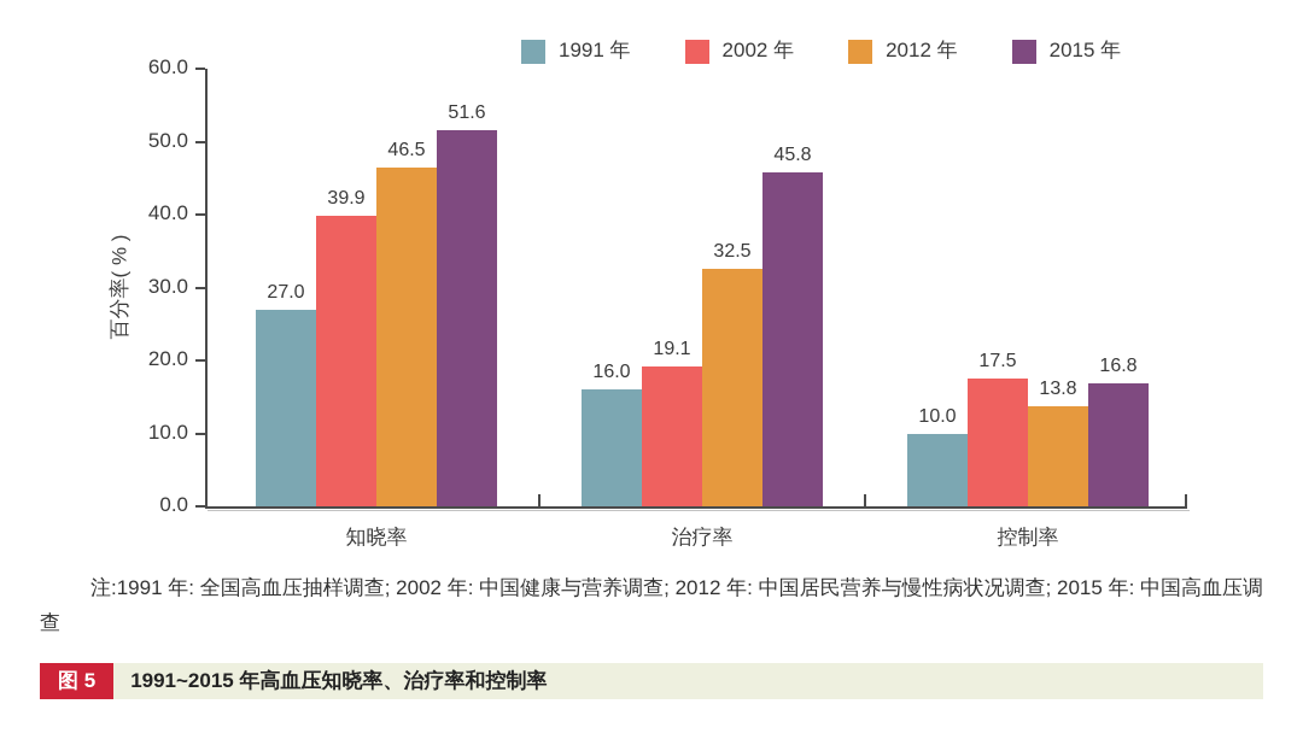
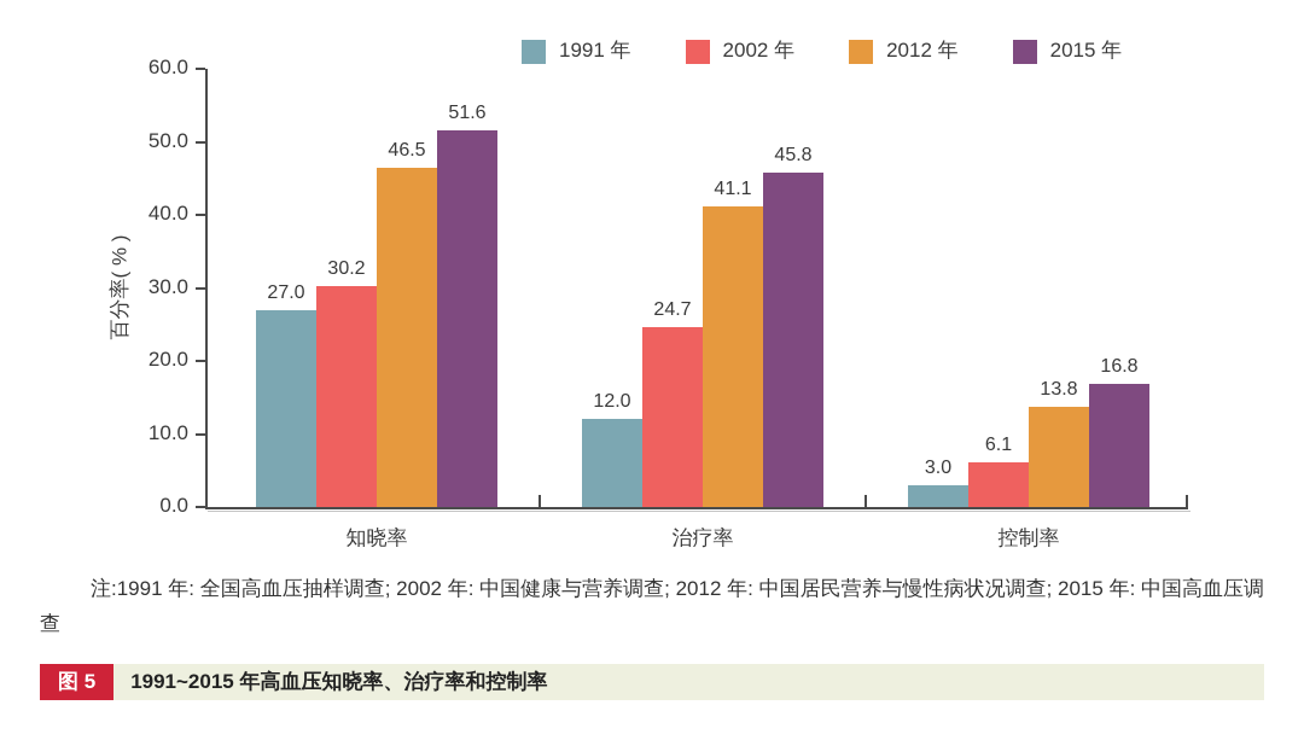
2002 年/知晓率: 39.9 -> 30.2
1991 年/治疗率: 16.0 -> 12.0
2002 年/治疗率: 19.1 -> 24.7
2012 年/治疗率: 32.5 -> 41.1
1991 年/控制率: 10.0 -> 3.0
2002 年/控制率: 17.5 -> 6.1
